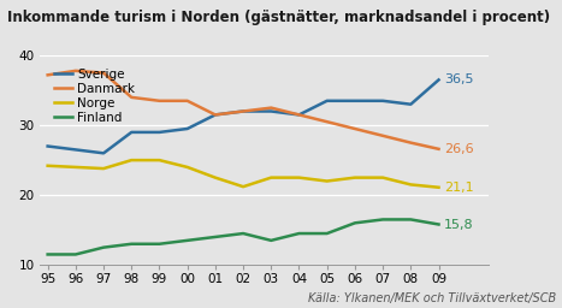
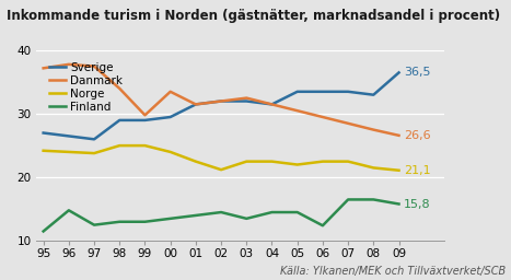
Finland/96: 11.5 -> 14.8
Danmark/99: 33.5 -> 29.8
Finland/06: 16.0 -> 12.4
